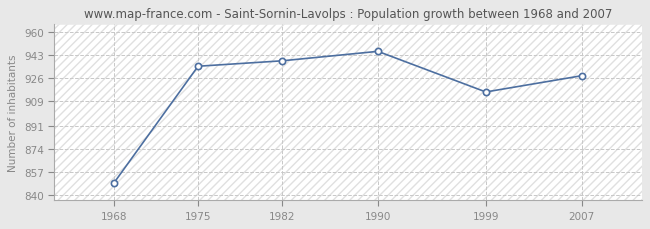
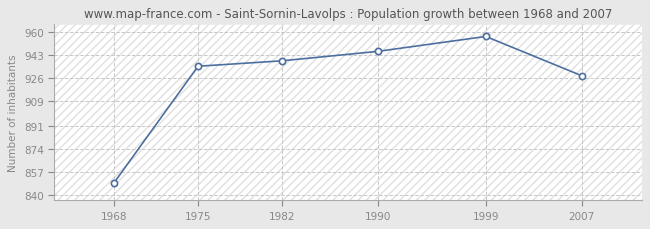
1999: 916 -> 957
